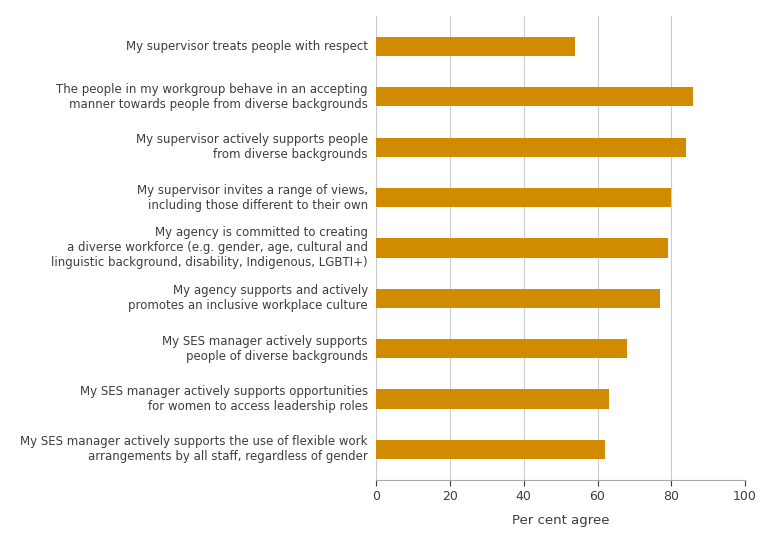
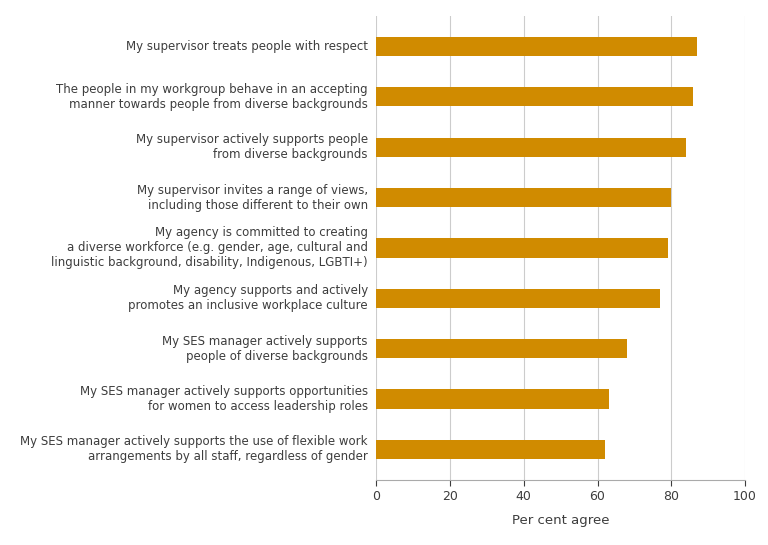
My supervisor treats people with respect: 54 -> 87
